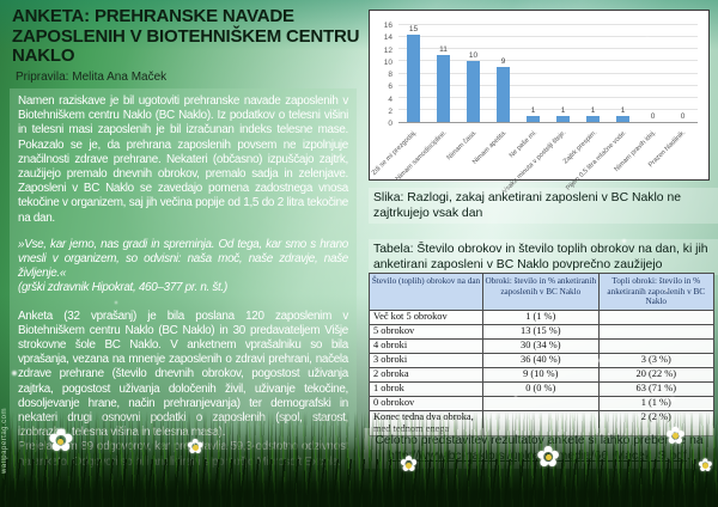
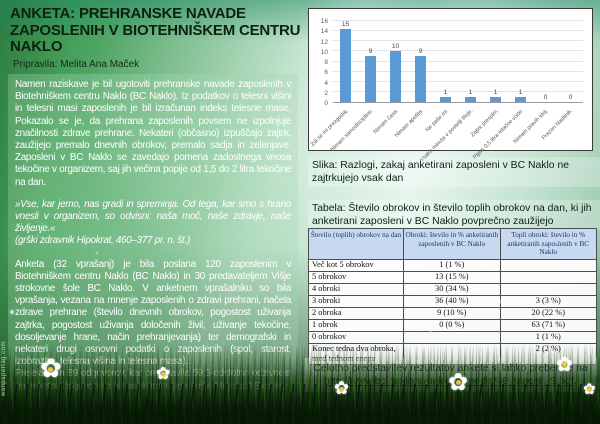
Nimam samodiscipline.: 11 -> 9
